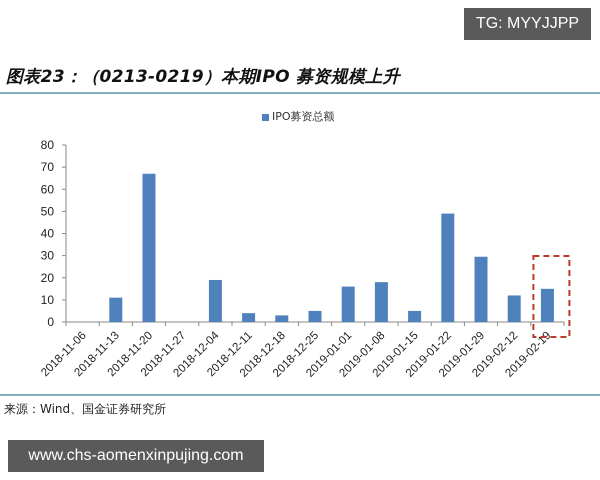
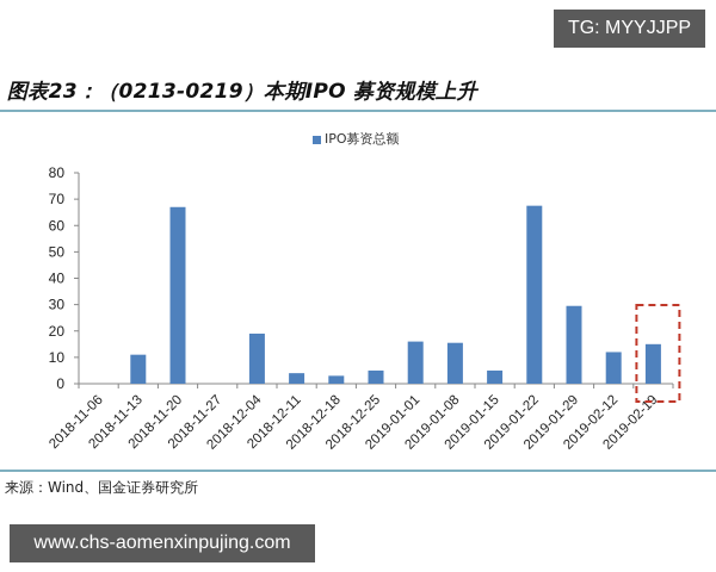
2019-01-08: 18 -> 16
2019-01-22: 49 -> 68
